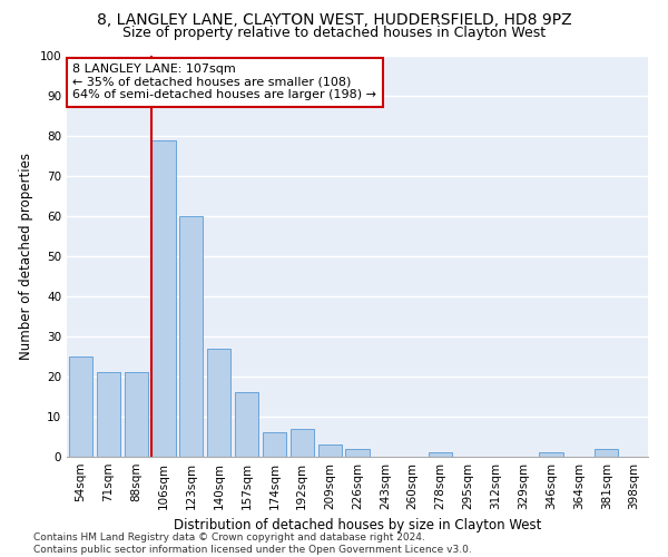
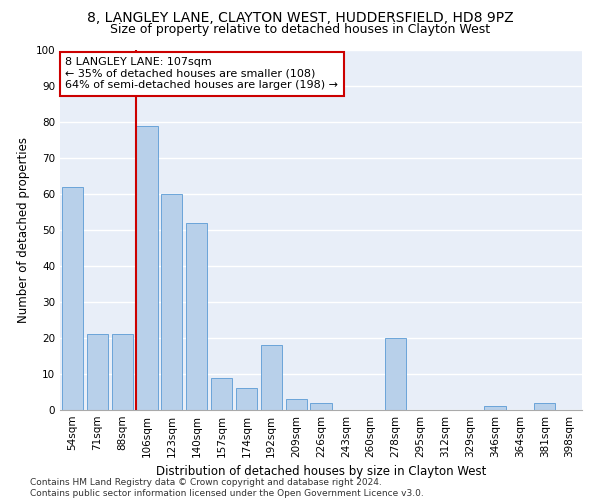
54sqm: 25 -> 62
140sqm: 27 -> 52
157sqm: 16 -> 9
192sqm: 7 -> 18
278sqm: 1 -> 20
